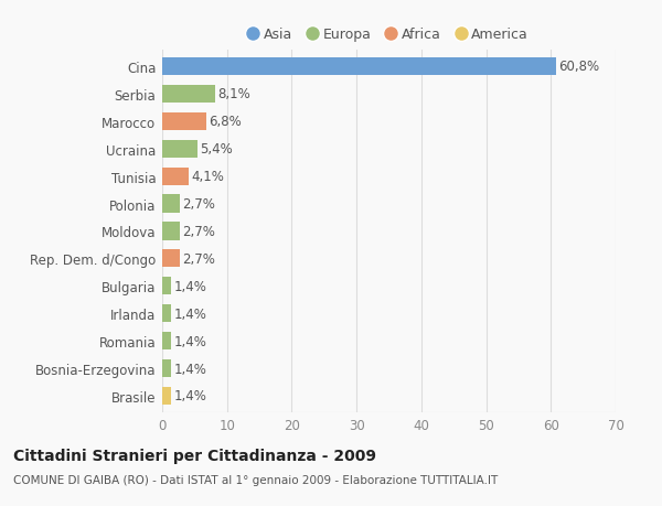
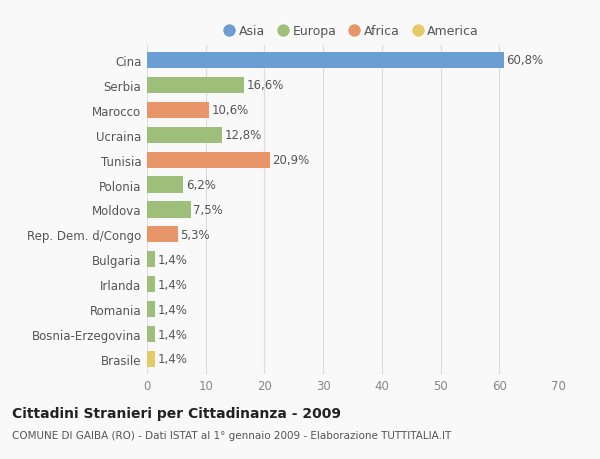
Serbia: 8,1% -> 16,6%
Marocco: 6,8% -> 10,6%
Ucraina: 5,4% -> 12,8%
Tunisia: 4,1% -> 20,9%
Polonia: 2,7% -> 6,2%
Moldova: 2,7% -> 7,5%
Rep. Dem. d/Congo: 2,7% -> 5,3%
